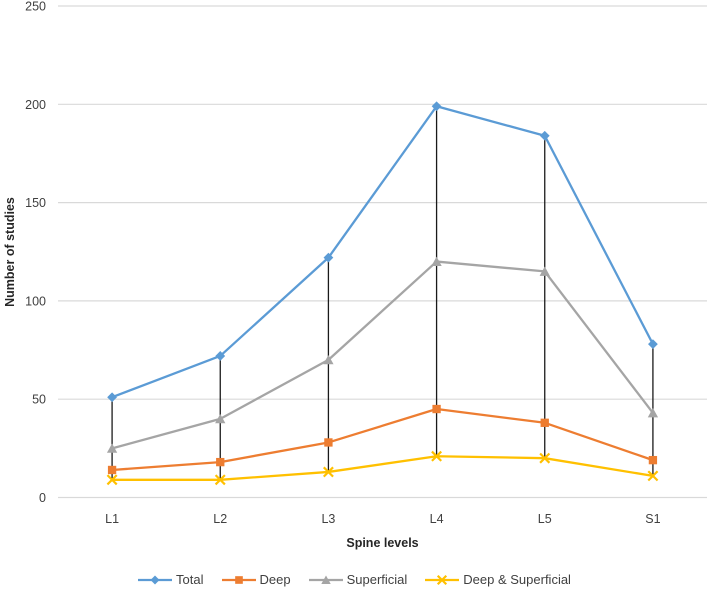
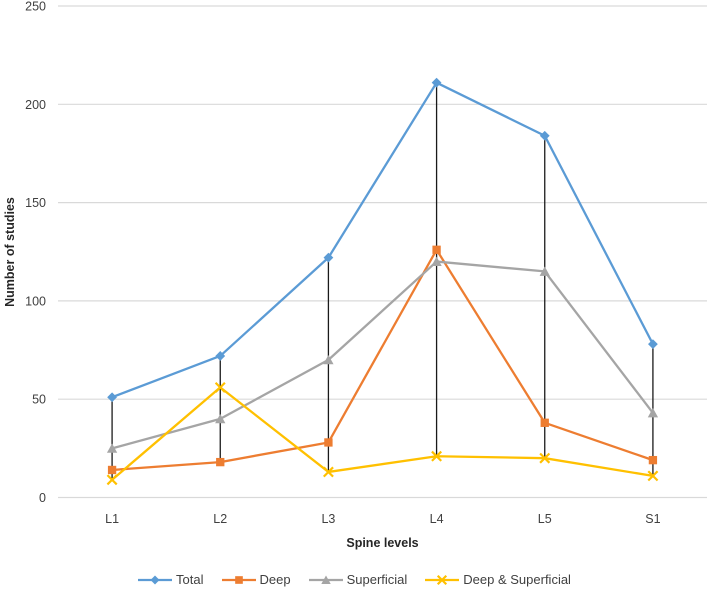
Deep & Superficial/L2: 9 -> 56
Total/L4: 199 -> 211
Deep/L4: 45 -> 126
